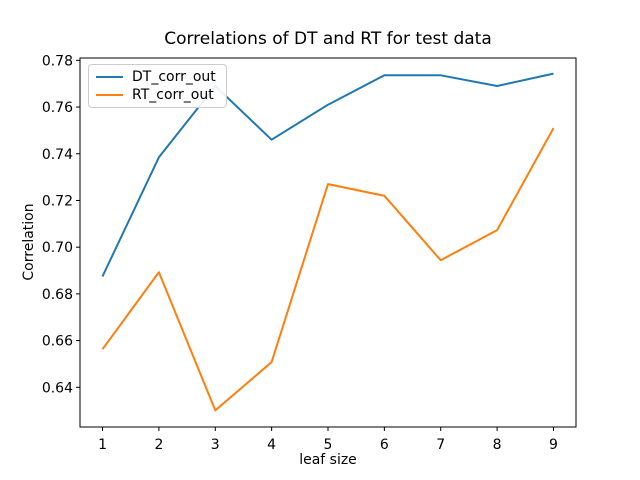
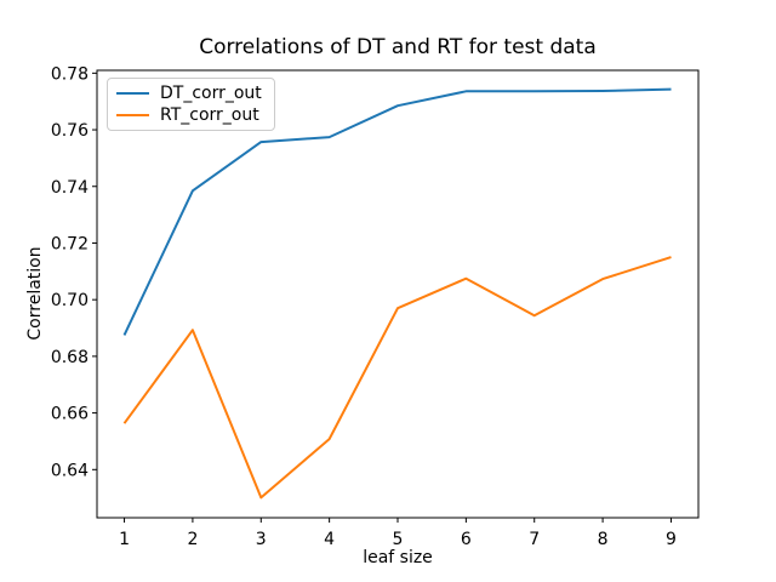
DT_corr_out/3: 0.769 -> 0.756
DT_corr_out/4: 0.746 -> 0.757
DT_corr_out/5: 0.761 -> 0.768
RT_corr_out/5: 0.727 -> 0.697
RT_corr_out/6: 0.722 -> 0.708
DT_corr_out/8: 0.769 -> 0.774
RT_corr_out/9: 0.751 -> 0.715
